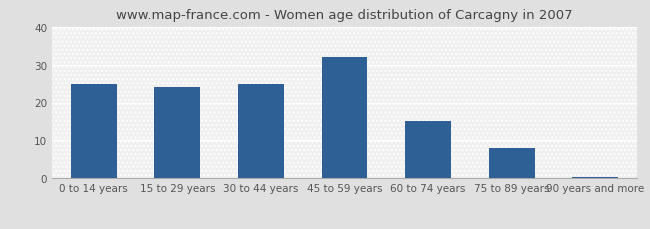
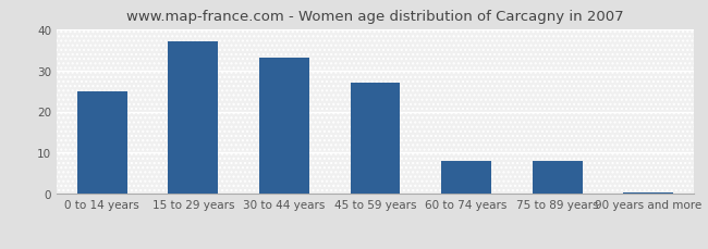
15 to 29 years: 24.0 -> 37.0
30 to 44 years: 25.0 -> 33.0
45 to 59 years: 32.0 -> 27.0
60 to 74 years: 15.0 -> 8.0
